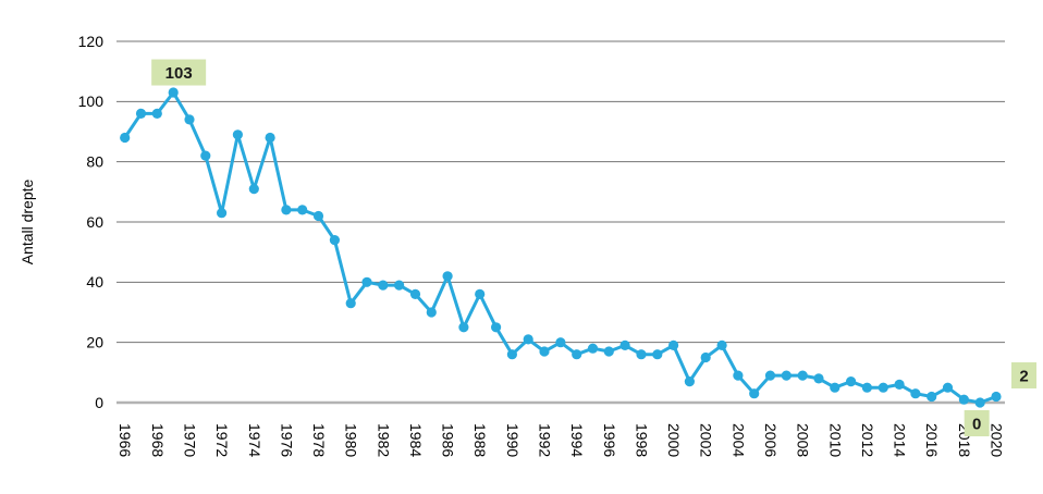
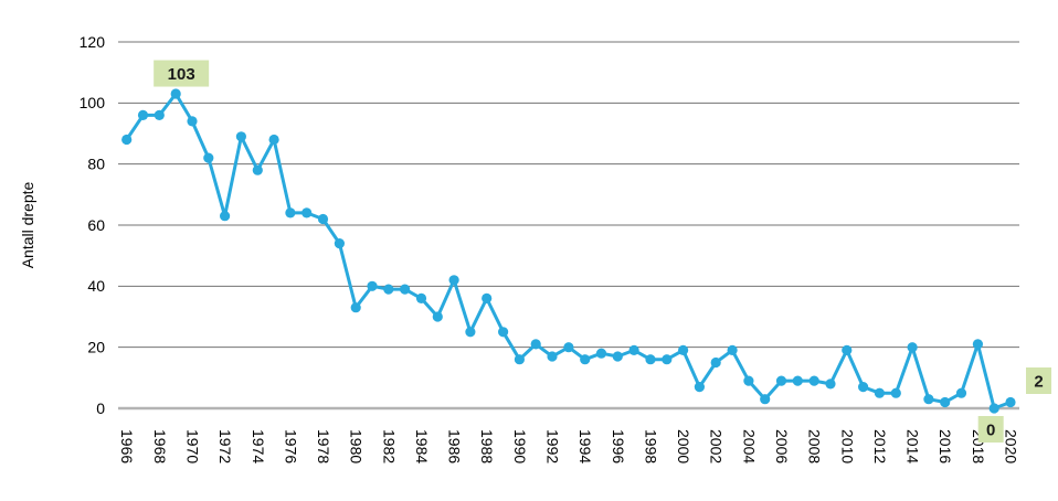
1974: 71 -> 78
2010: 5 -> 19
2014: 6 -> 20
2018: 1 -> 21
